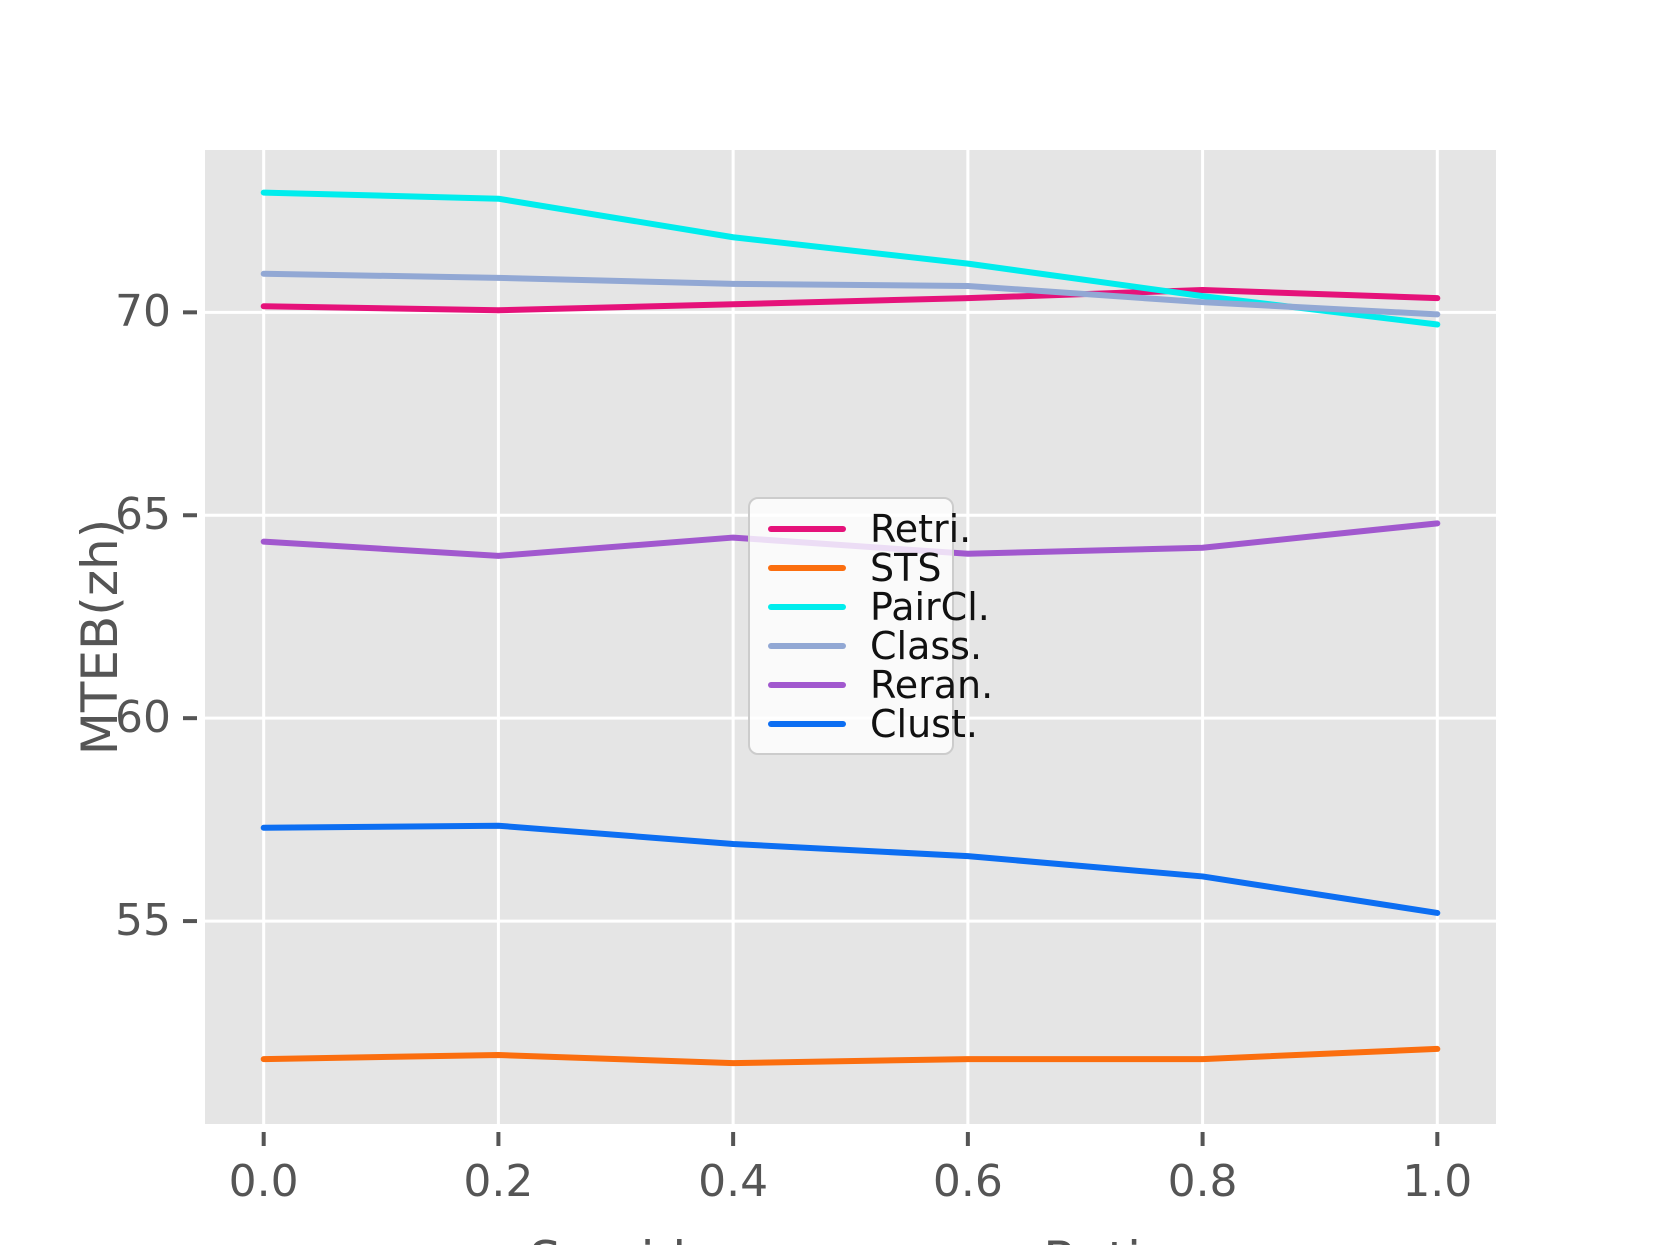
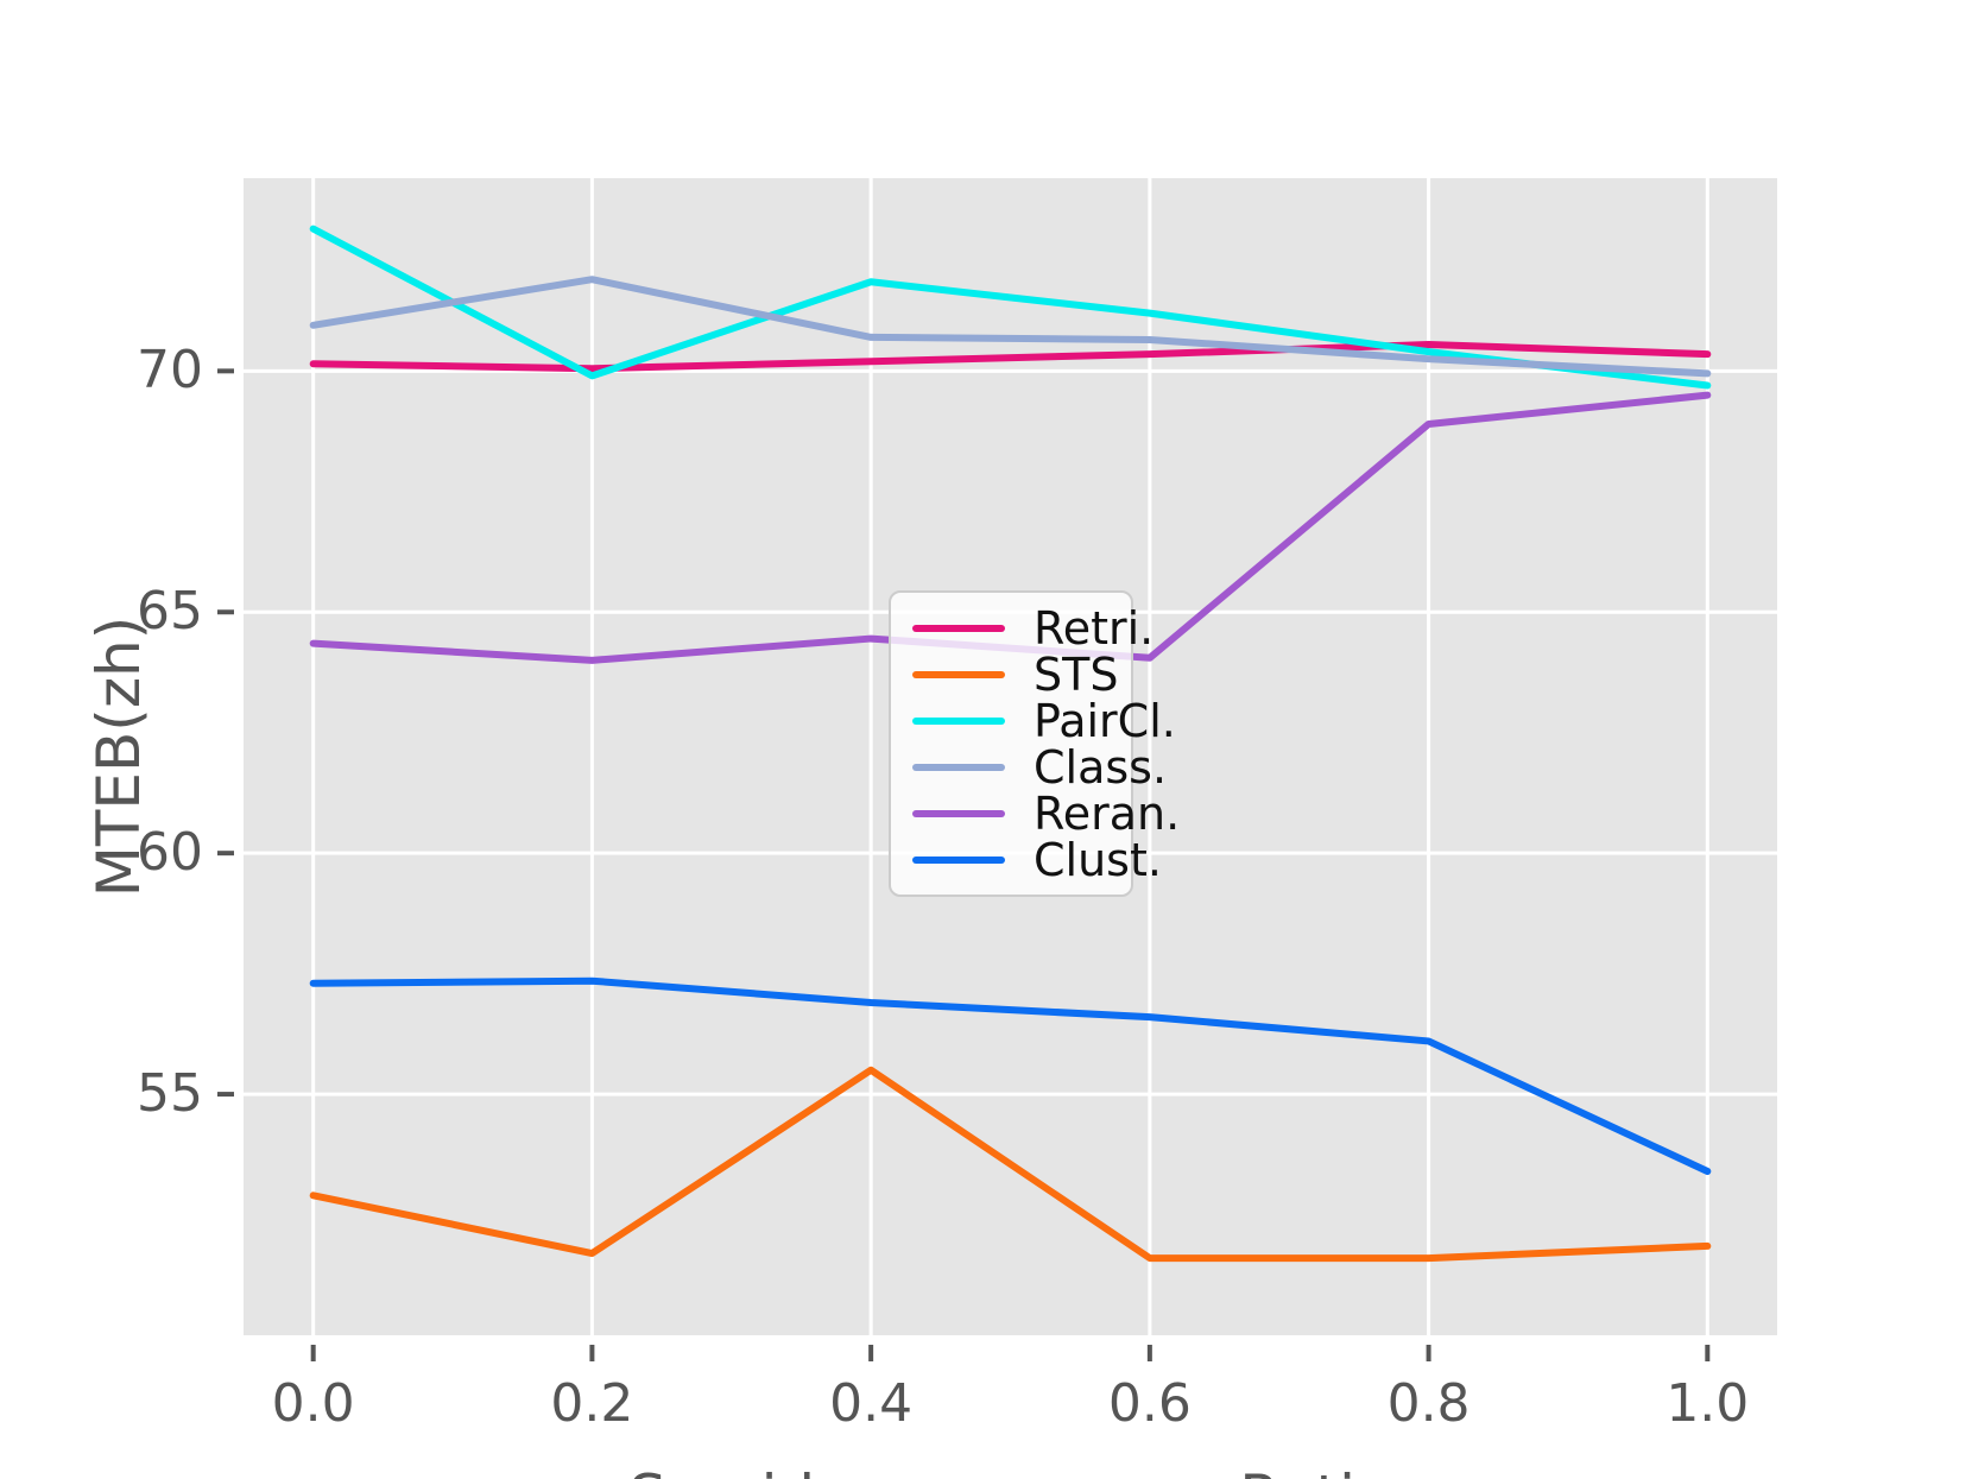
STS/0.0: 51.6 -> 52.9
PairCl./0.2: 72.8 -> 69.9
Class./0.2: 70.8 -> 71.9
STS/0.4: 51.5 -> 55.5
Reran./0.8: 64.2 -> 68.9
Reran./1.0: 64.8 -> 69.5
Clust./1.0: 55.2 -> 53.4
